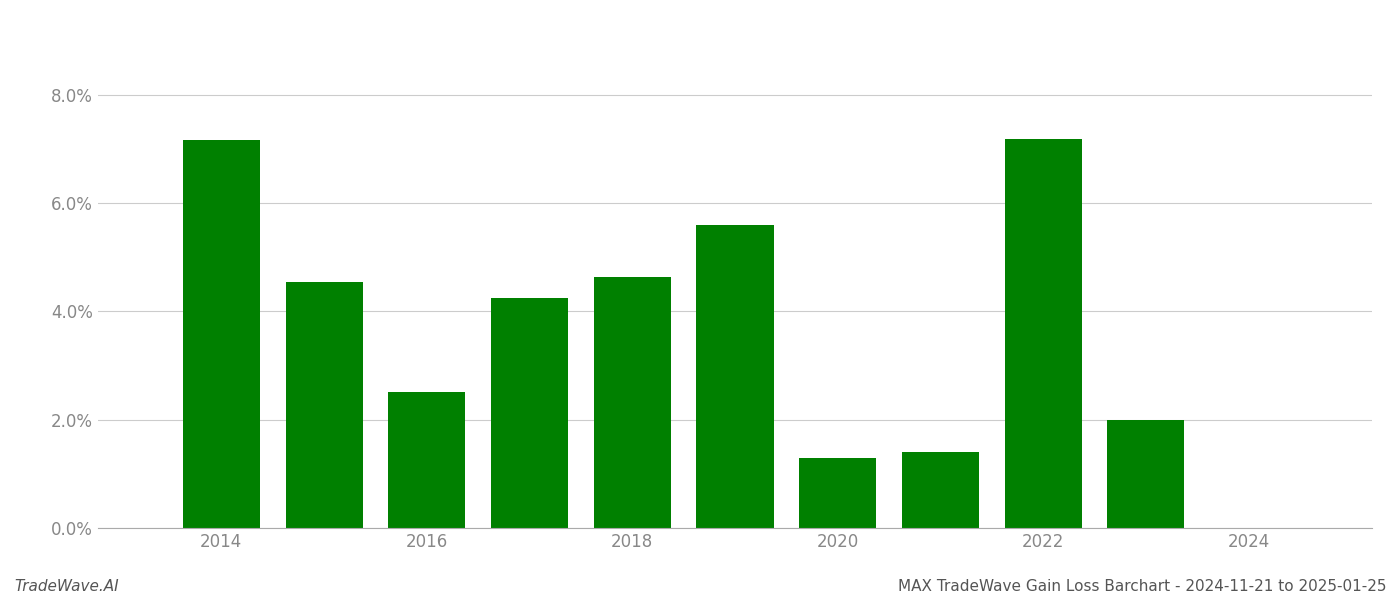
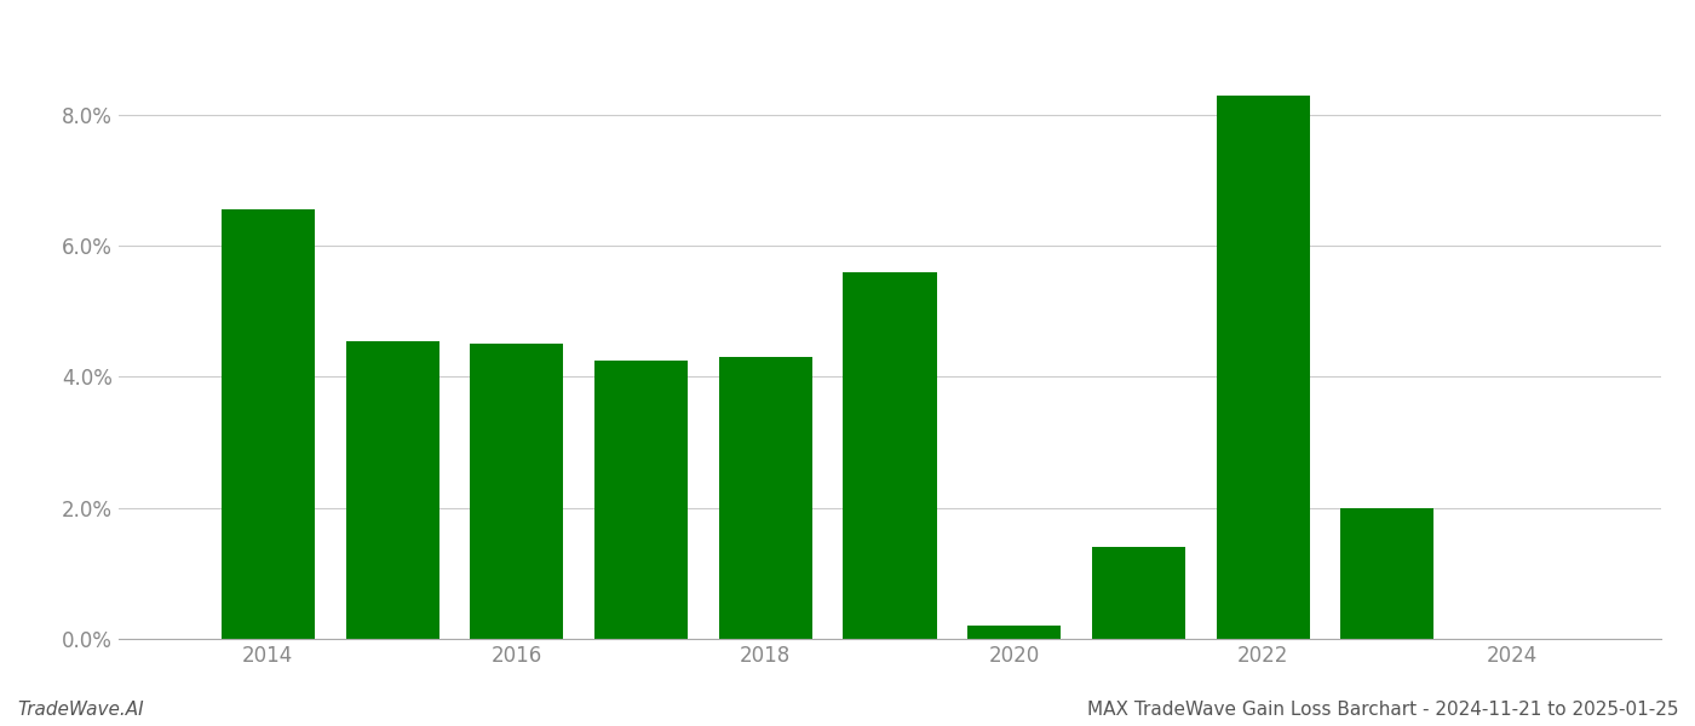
2014: 7.16% -> 6.55%
2016: 2.52% -> 4.50%
2018: 4.64% -> 4.30%
2020: 1.30% -> 0.20%
2022: 7.18% -> 8.30%
